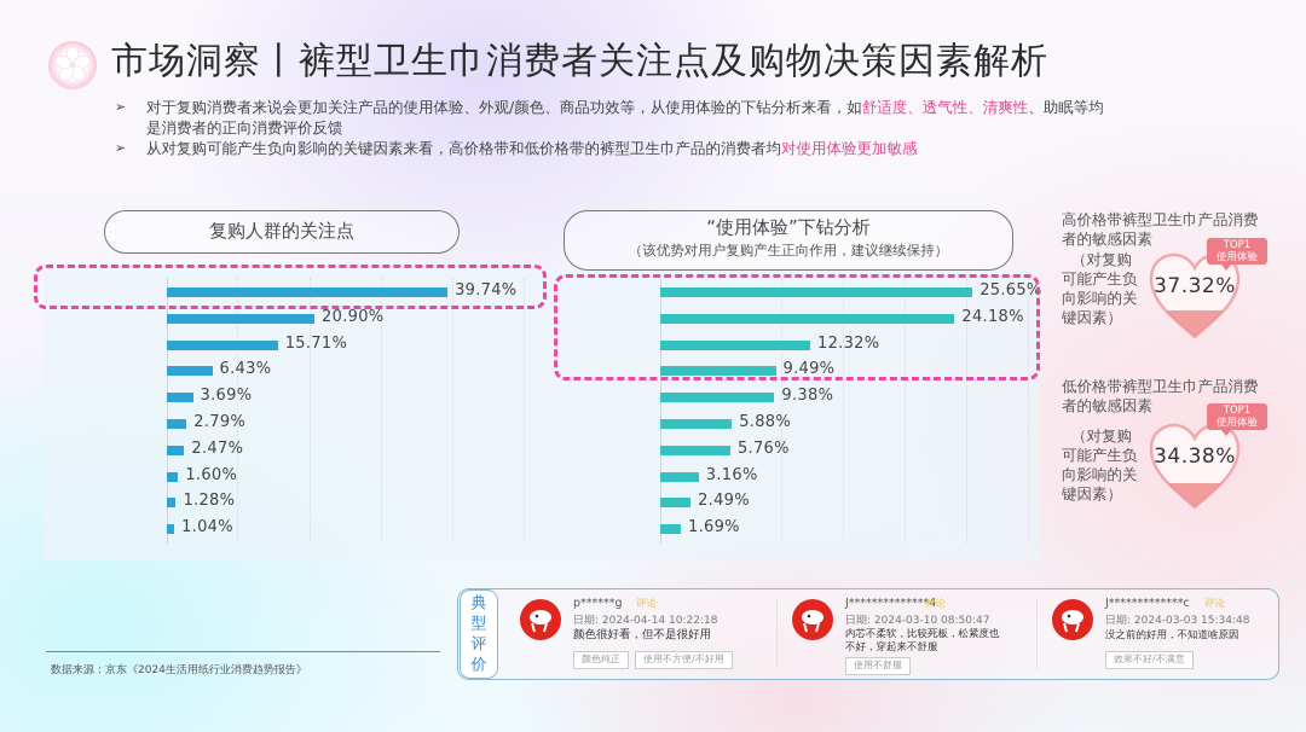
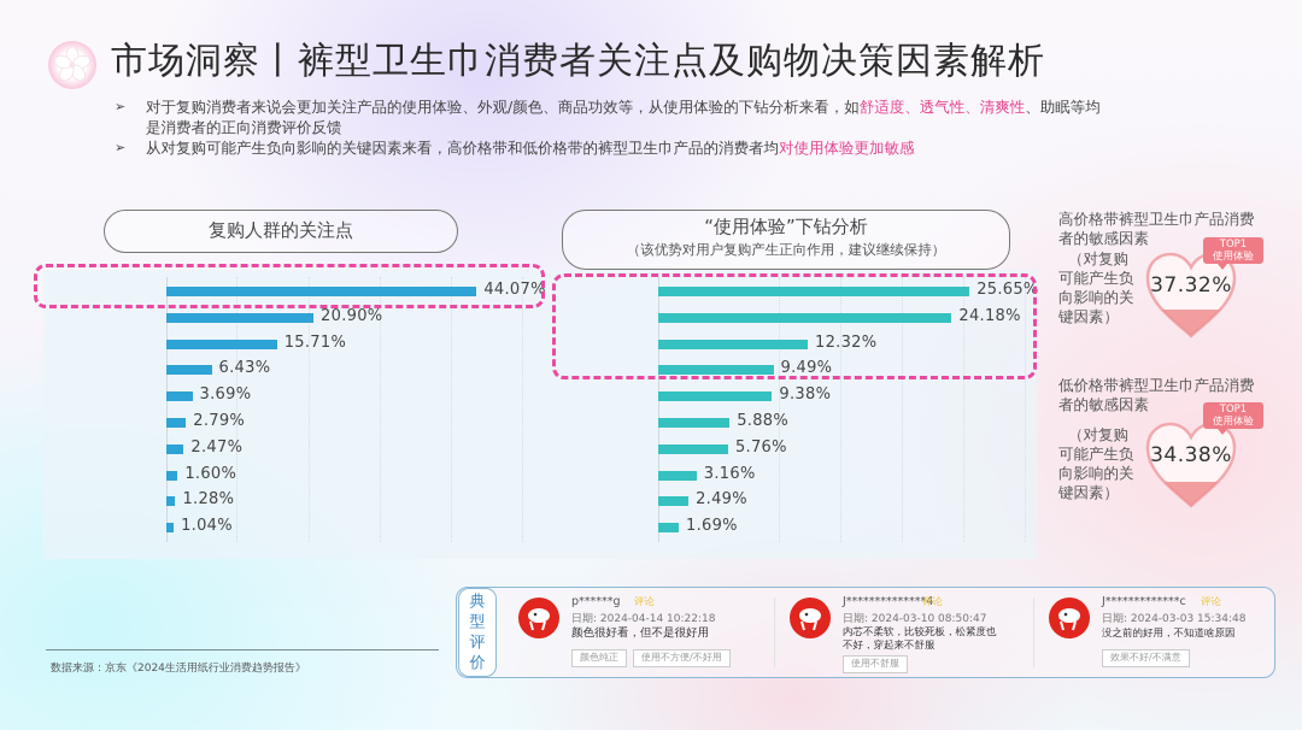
复购人群的关注点/TOP1 使用体验: 39.74% -> 44.07%
